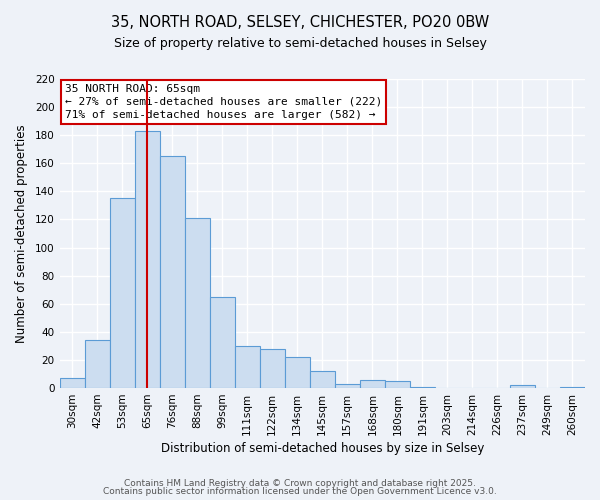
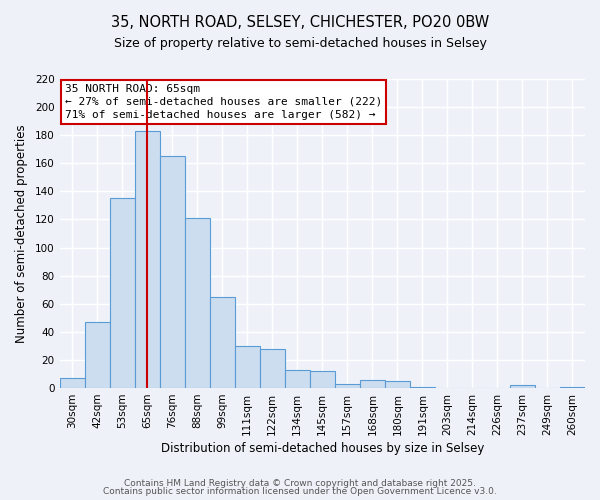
42sqm: 34 -> 47
134sqm: 22 -> 13
